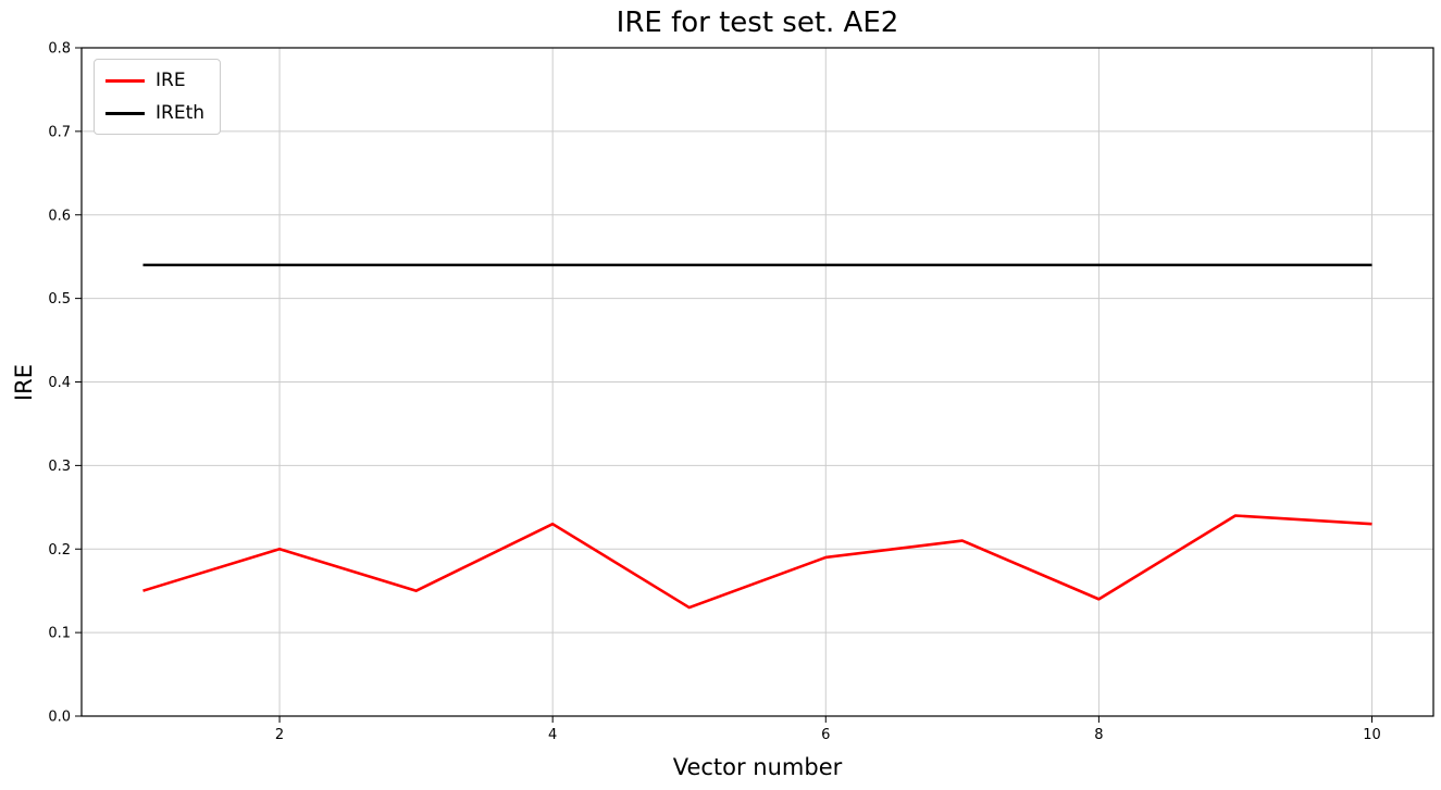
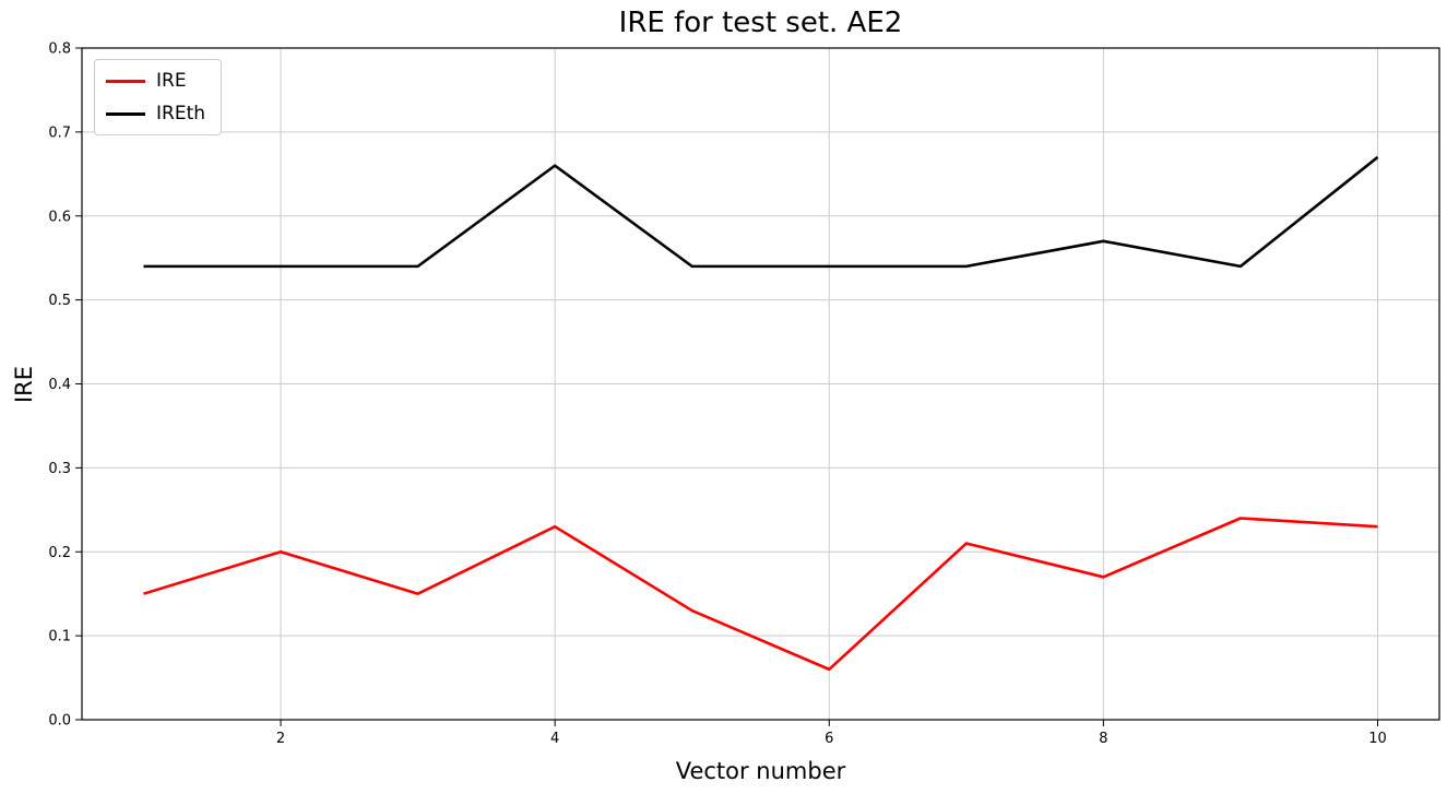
IREth/4: 0.54 -> 0.66
IRE/6: 0.19 -> 0.06
IRE/8: 0.14 -> 0.17
IREth/8: 0.54 -> 0.57
IREth/10: 0.54 -> 0.67
